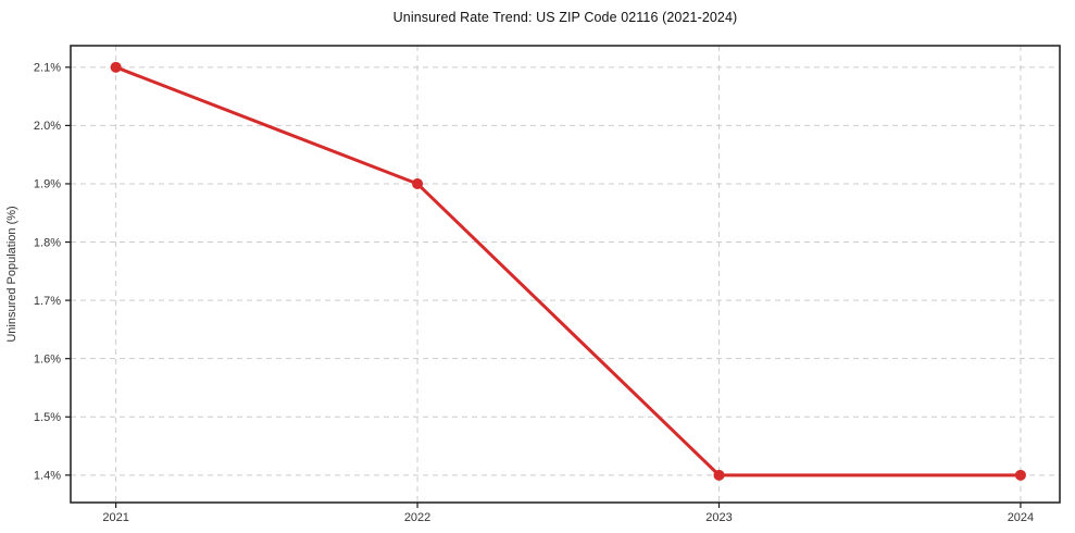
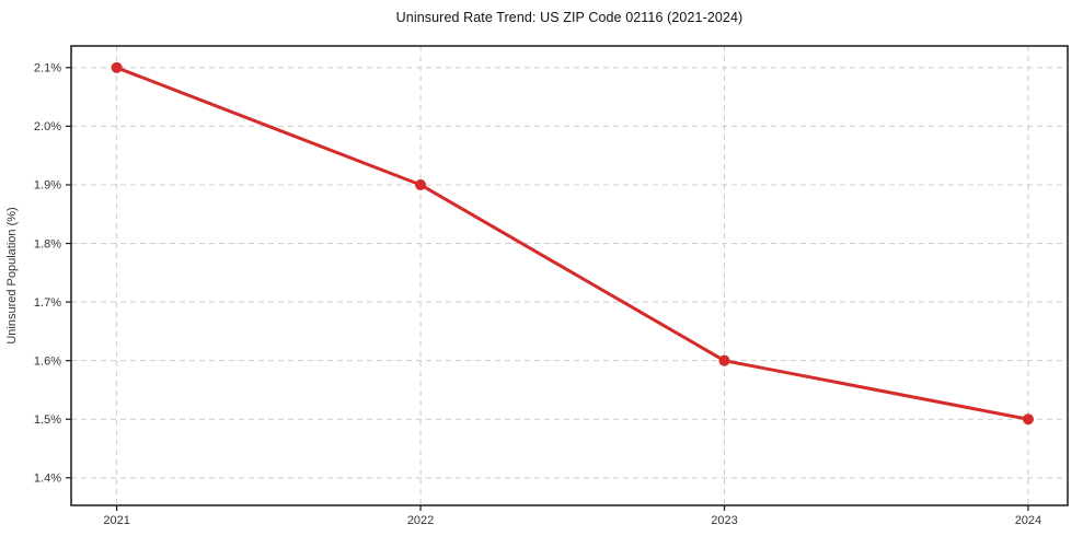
2023: 1.4% -> 1.6%
2024: 1.4% -> 1.5%
